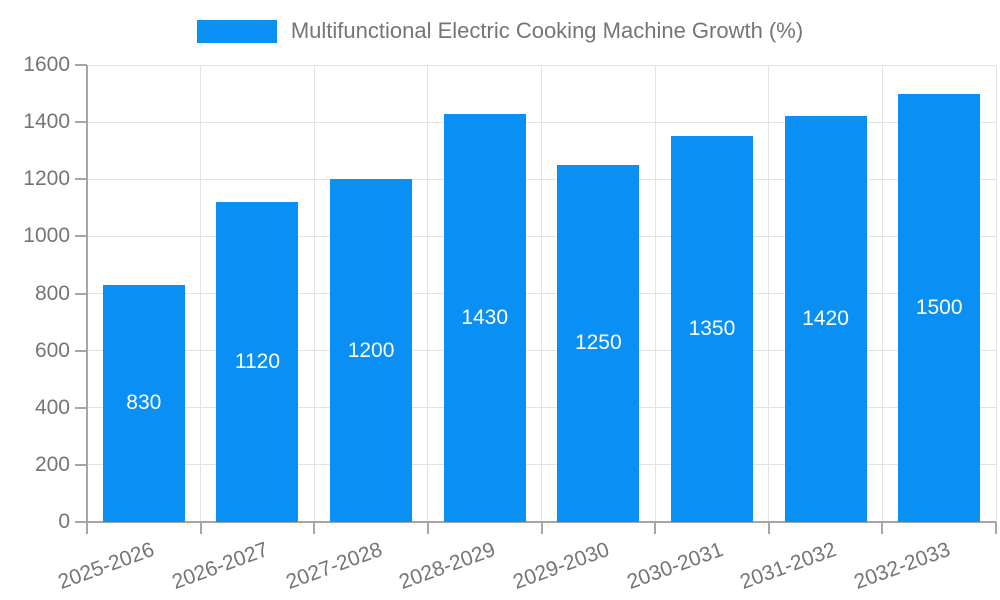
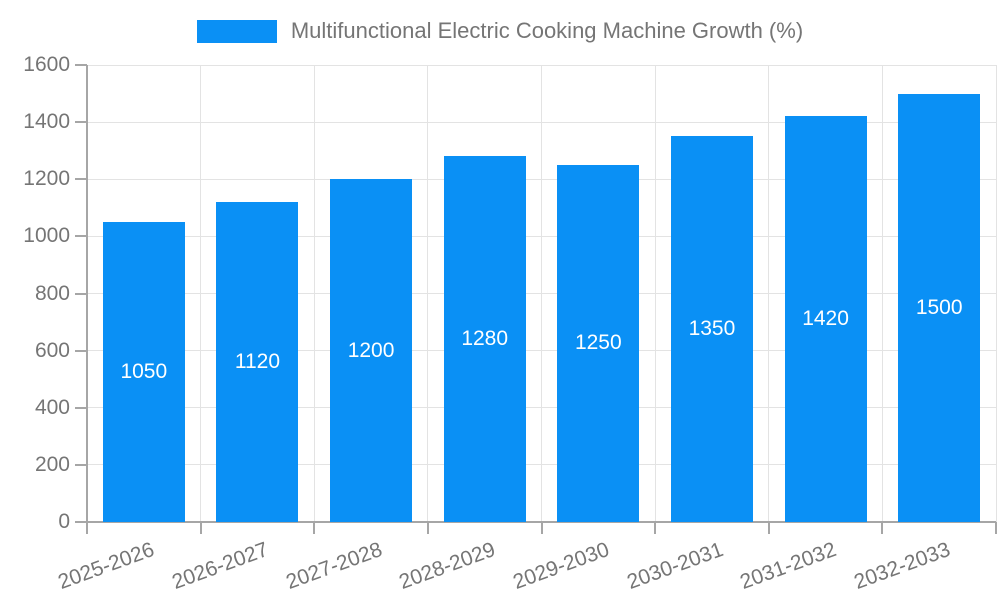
2025-2026: 830 -> 1050
2028-2029: 1430 -> 1280
